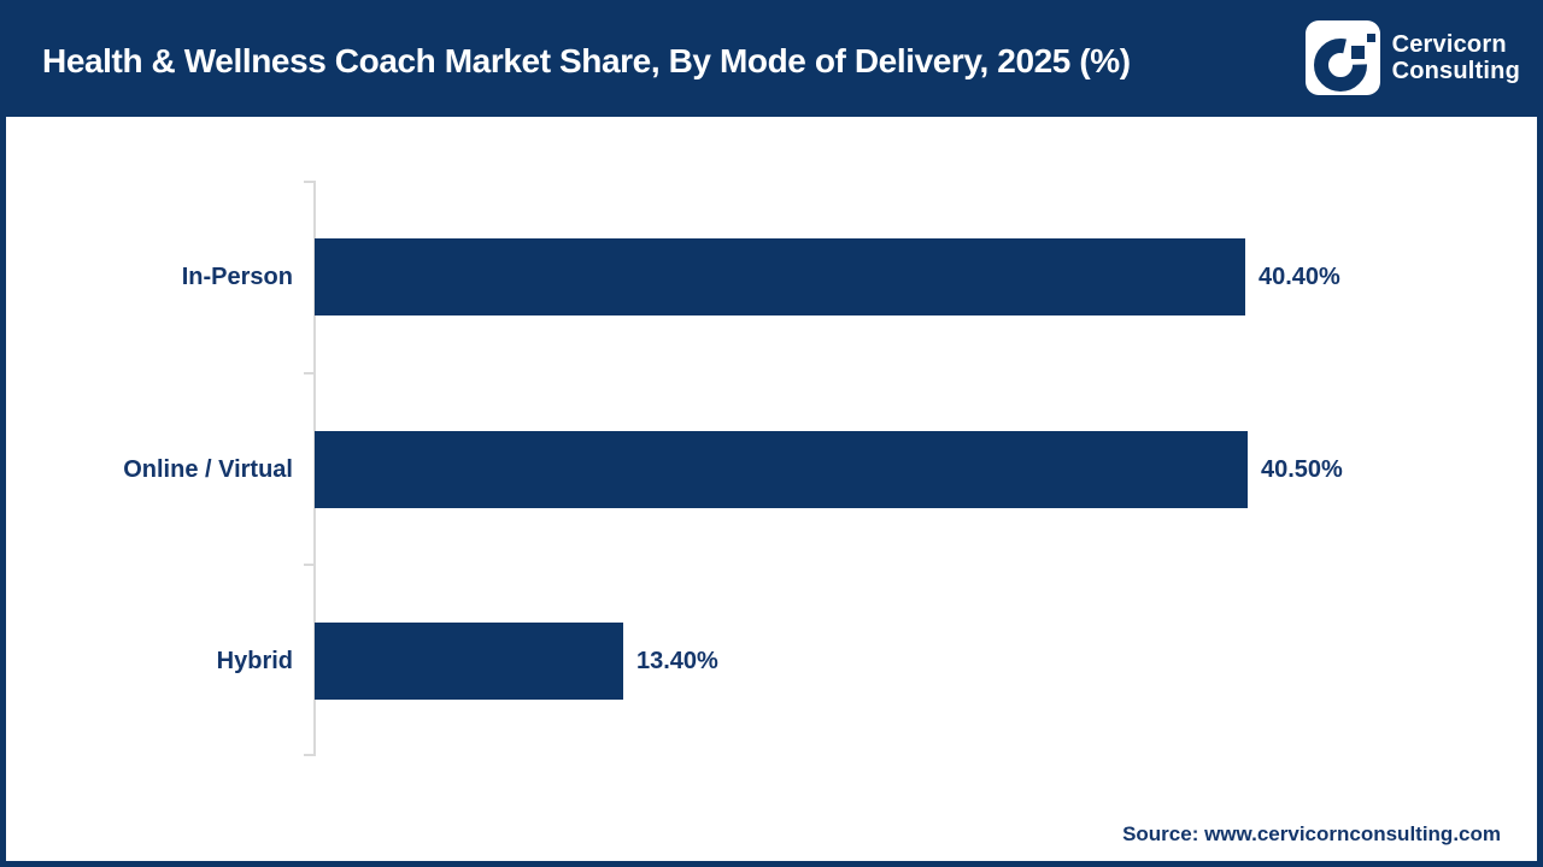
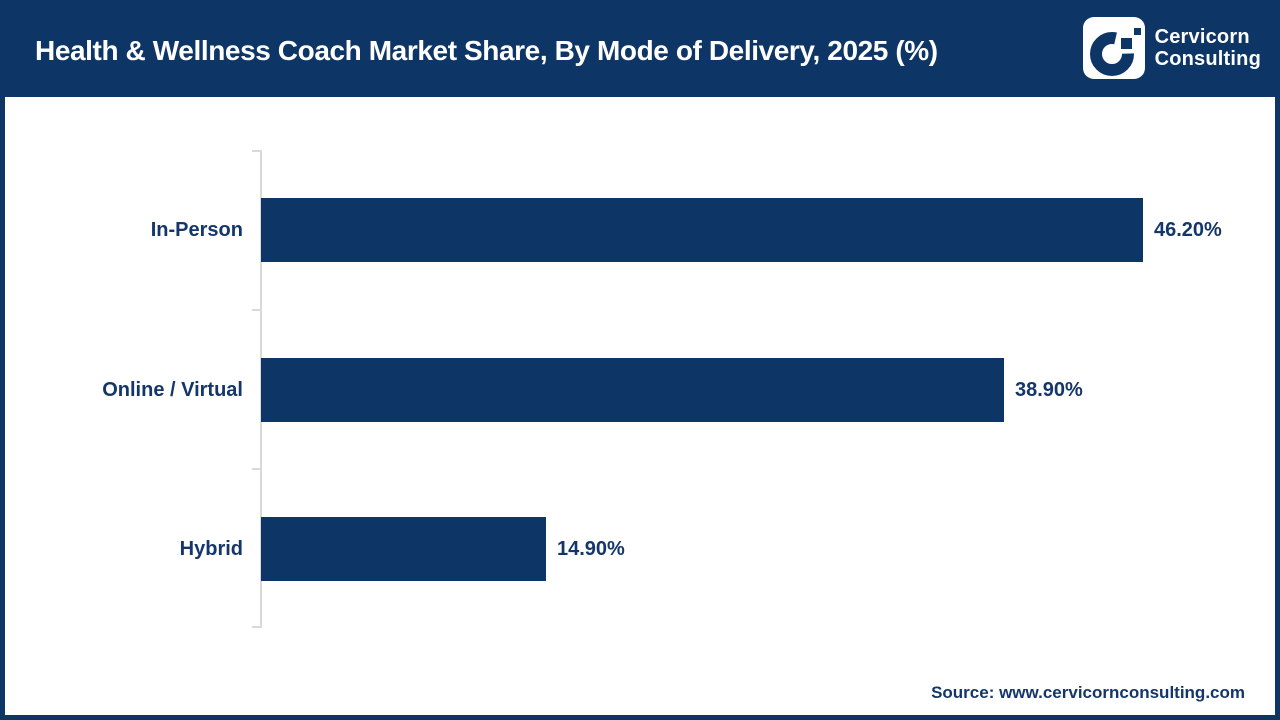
In-Person: 40.40% -> 46.20%
Online / Virtual: 40.50% -> 38.90%
Hybrid: 13.40% -> 14.90%
